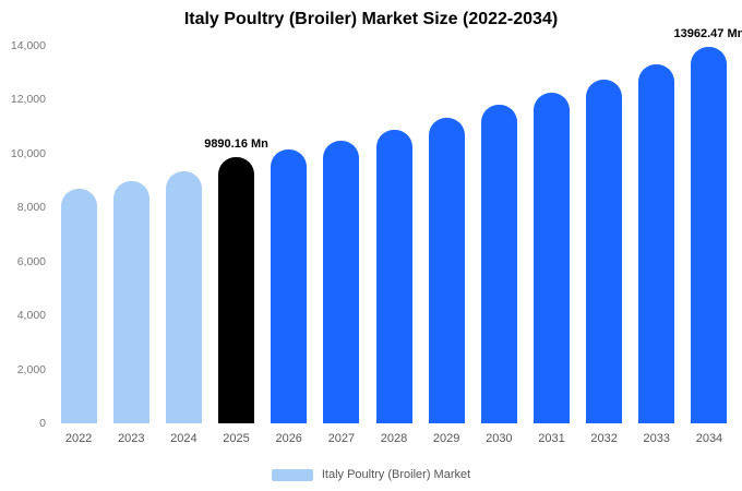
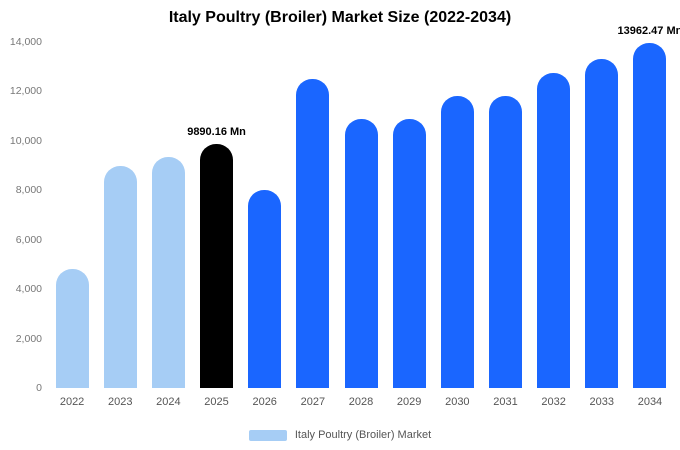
2022: 8700 -> 4800
2026: 10200 -> 8000
2027: 10500 -> 12500
2029: 11400 -> 10900
2031: 12200 -> 11800
